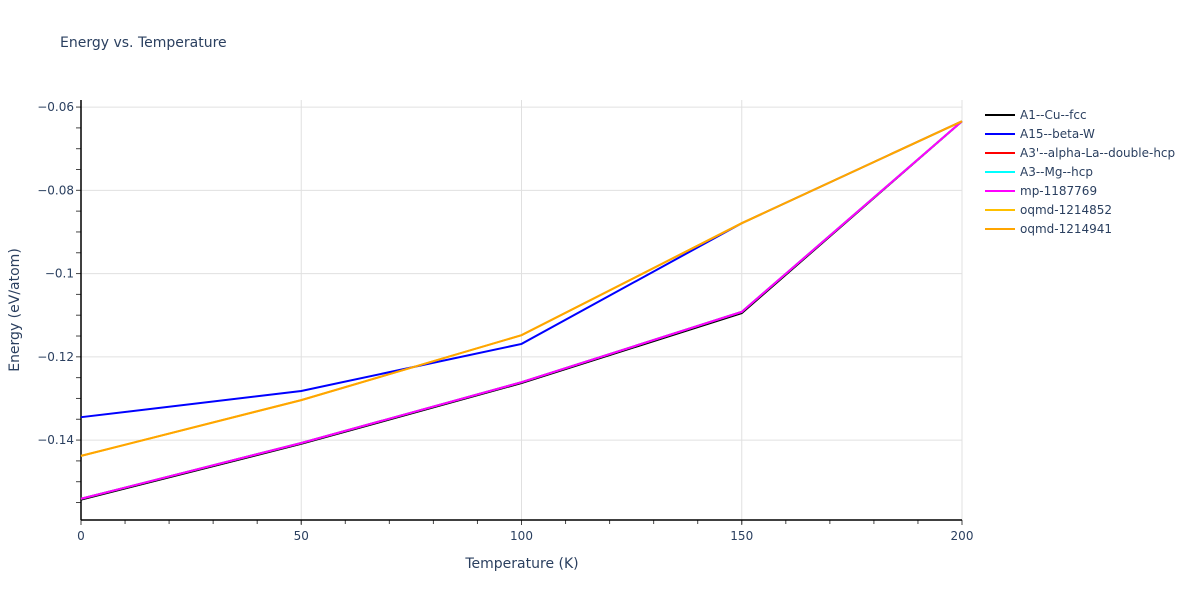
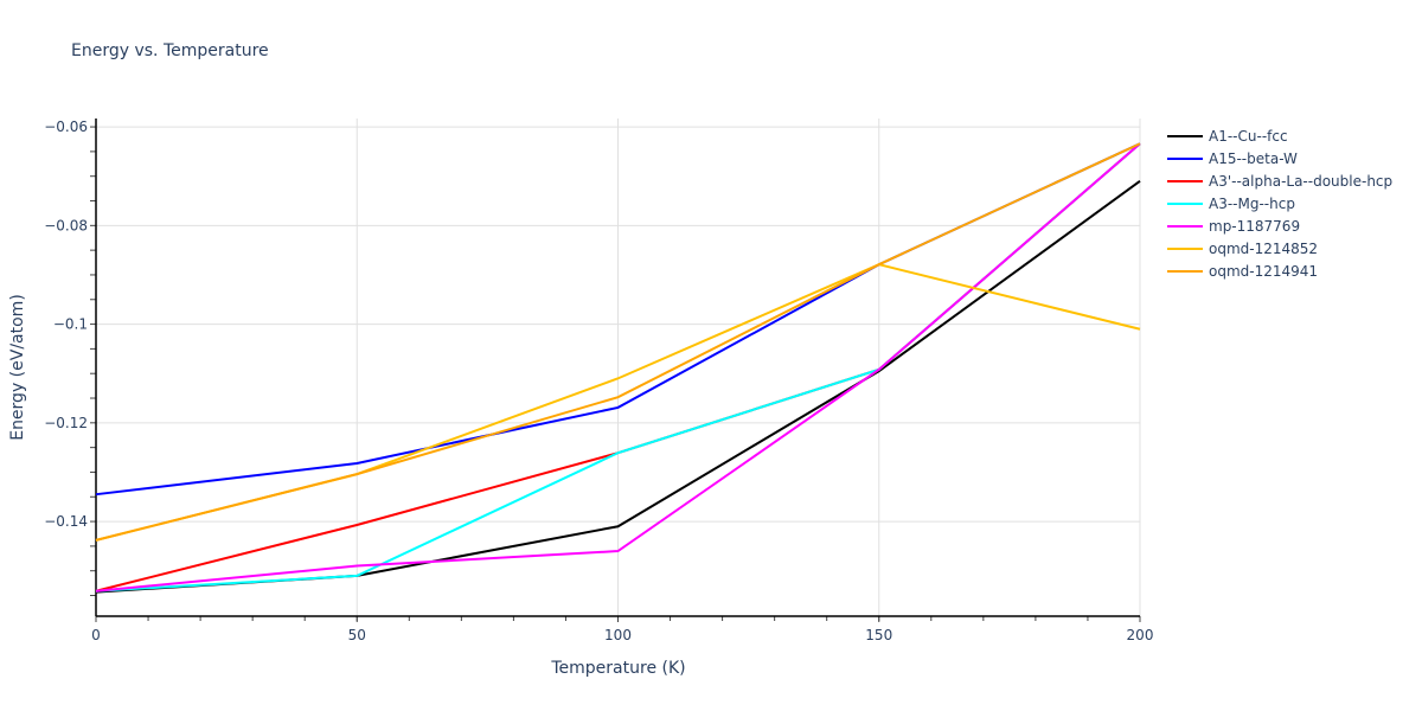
A1--Cu--fcc/50: -0.141 -> -0.151
A3--Mg--hcp/50: -0.141 -> -0.151
mp-1187769/50: -0.141 -> -0.149
A1--Cu--fcc/100: -0.126 -> -0.141
mp-1187769/100: -0.126 -> -0.146
oqmd-1214852/100: -0.115 -> -0.111
A1--Cu--fcc/200: -0.063 -> -0.071
oqmd-1214852/200: -0.063 -> -0.101
